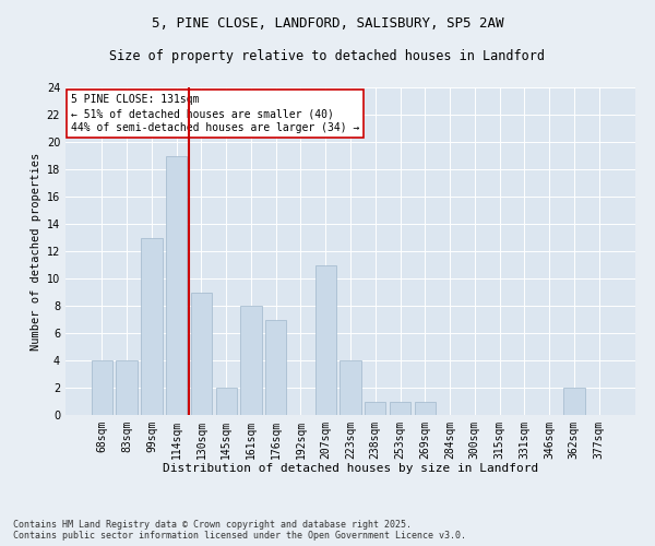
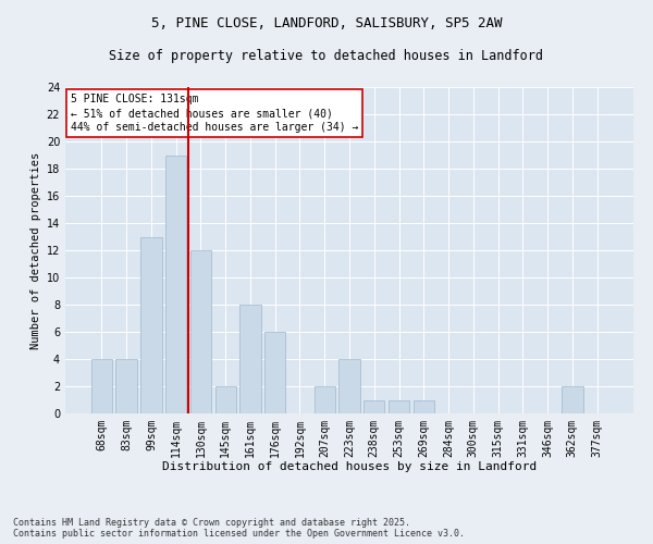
130sqm: 9 -> 12
176sqm: 7 -> 6
207sqm: 11 -> 2
